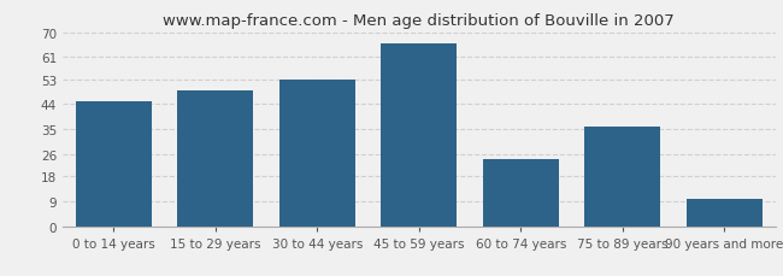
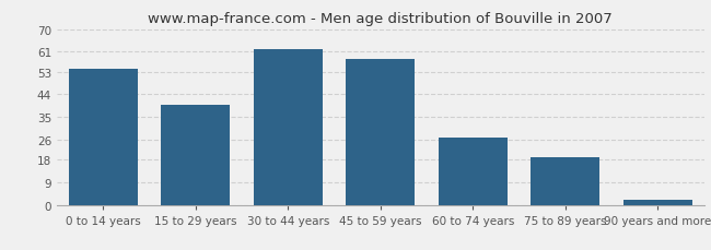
0 to 14 years: 45 -> 54
15 to 29 years: 49 -> 40
30 to 44 years: 53 -> 62
45 to 59 years: 66 -> 58
60 to 74 years: 24 -> 27
75 to 89 years: 36 -> 19
90 years and more: 10 -> 2
